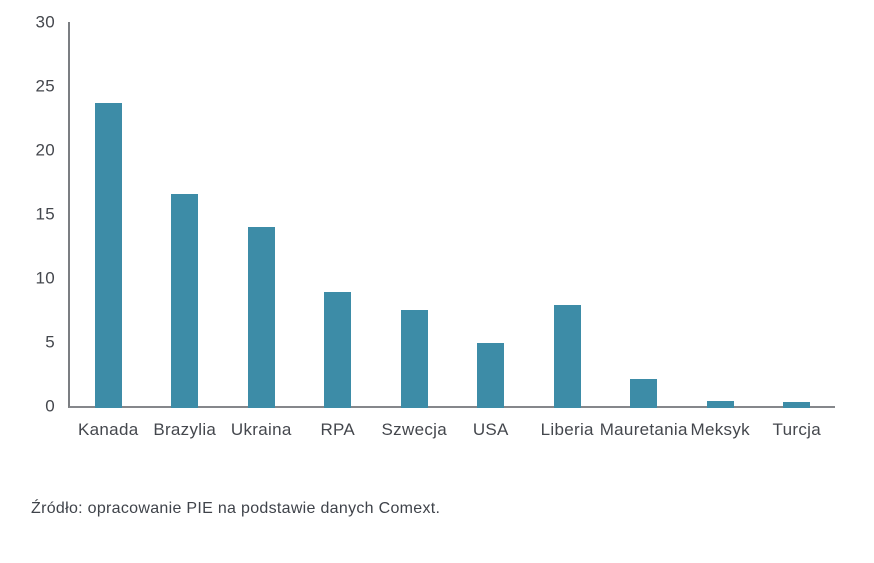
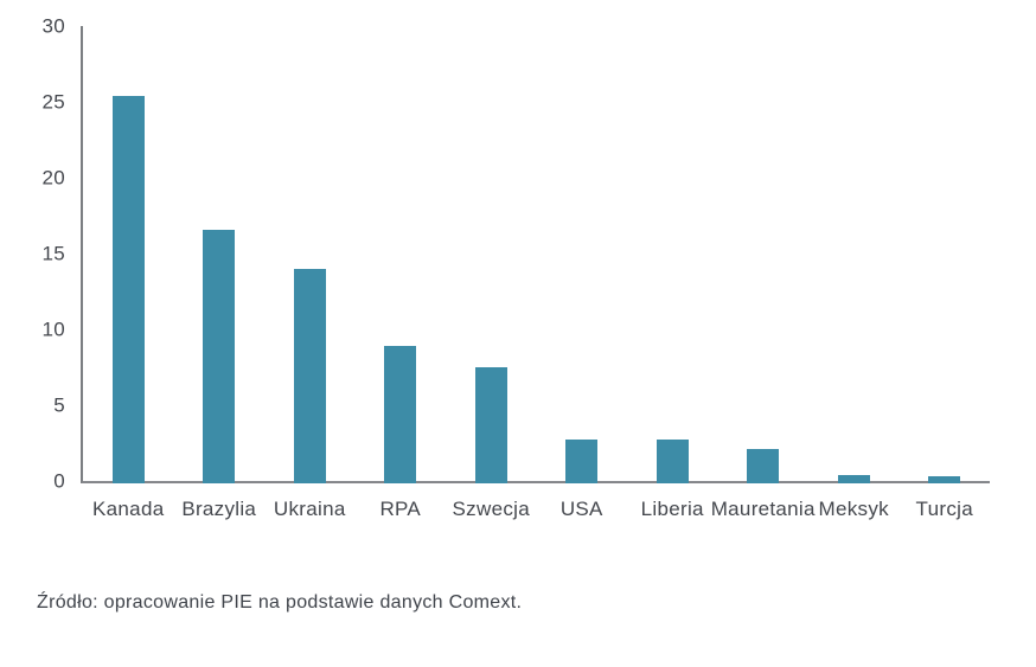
Kanada: 23.7 -> 25.4
USA: 4.9 -> 2.7
Liberia: 7.9 -> 2.7
